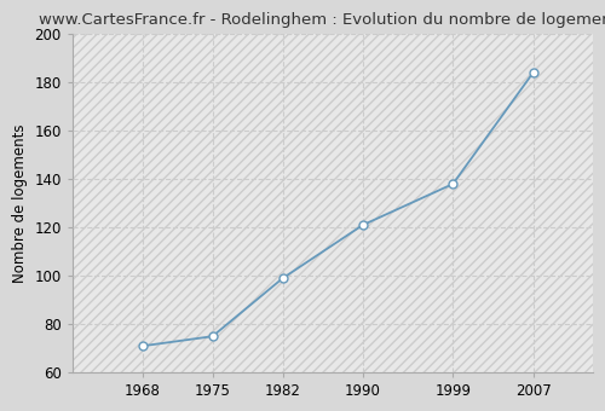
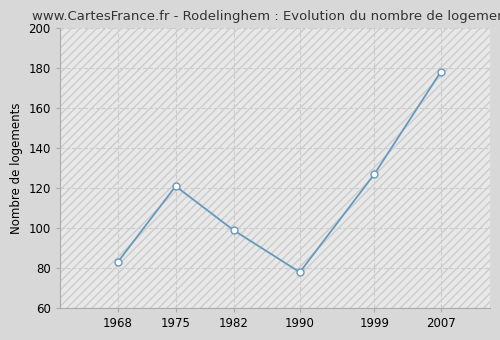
1968: 71 -> 83
1975: 75 -> 121
1990: 121 -> 78
1999: 138 -> 127
2007: 184 -> 178
